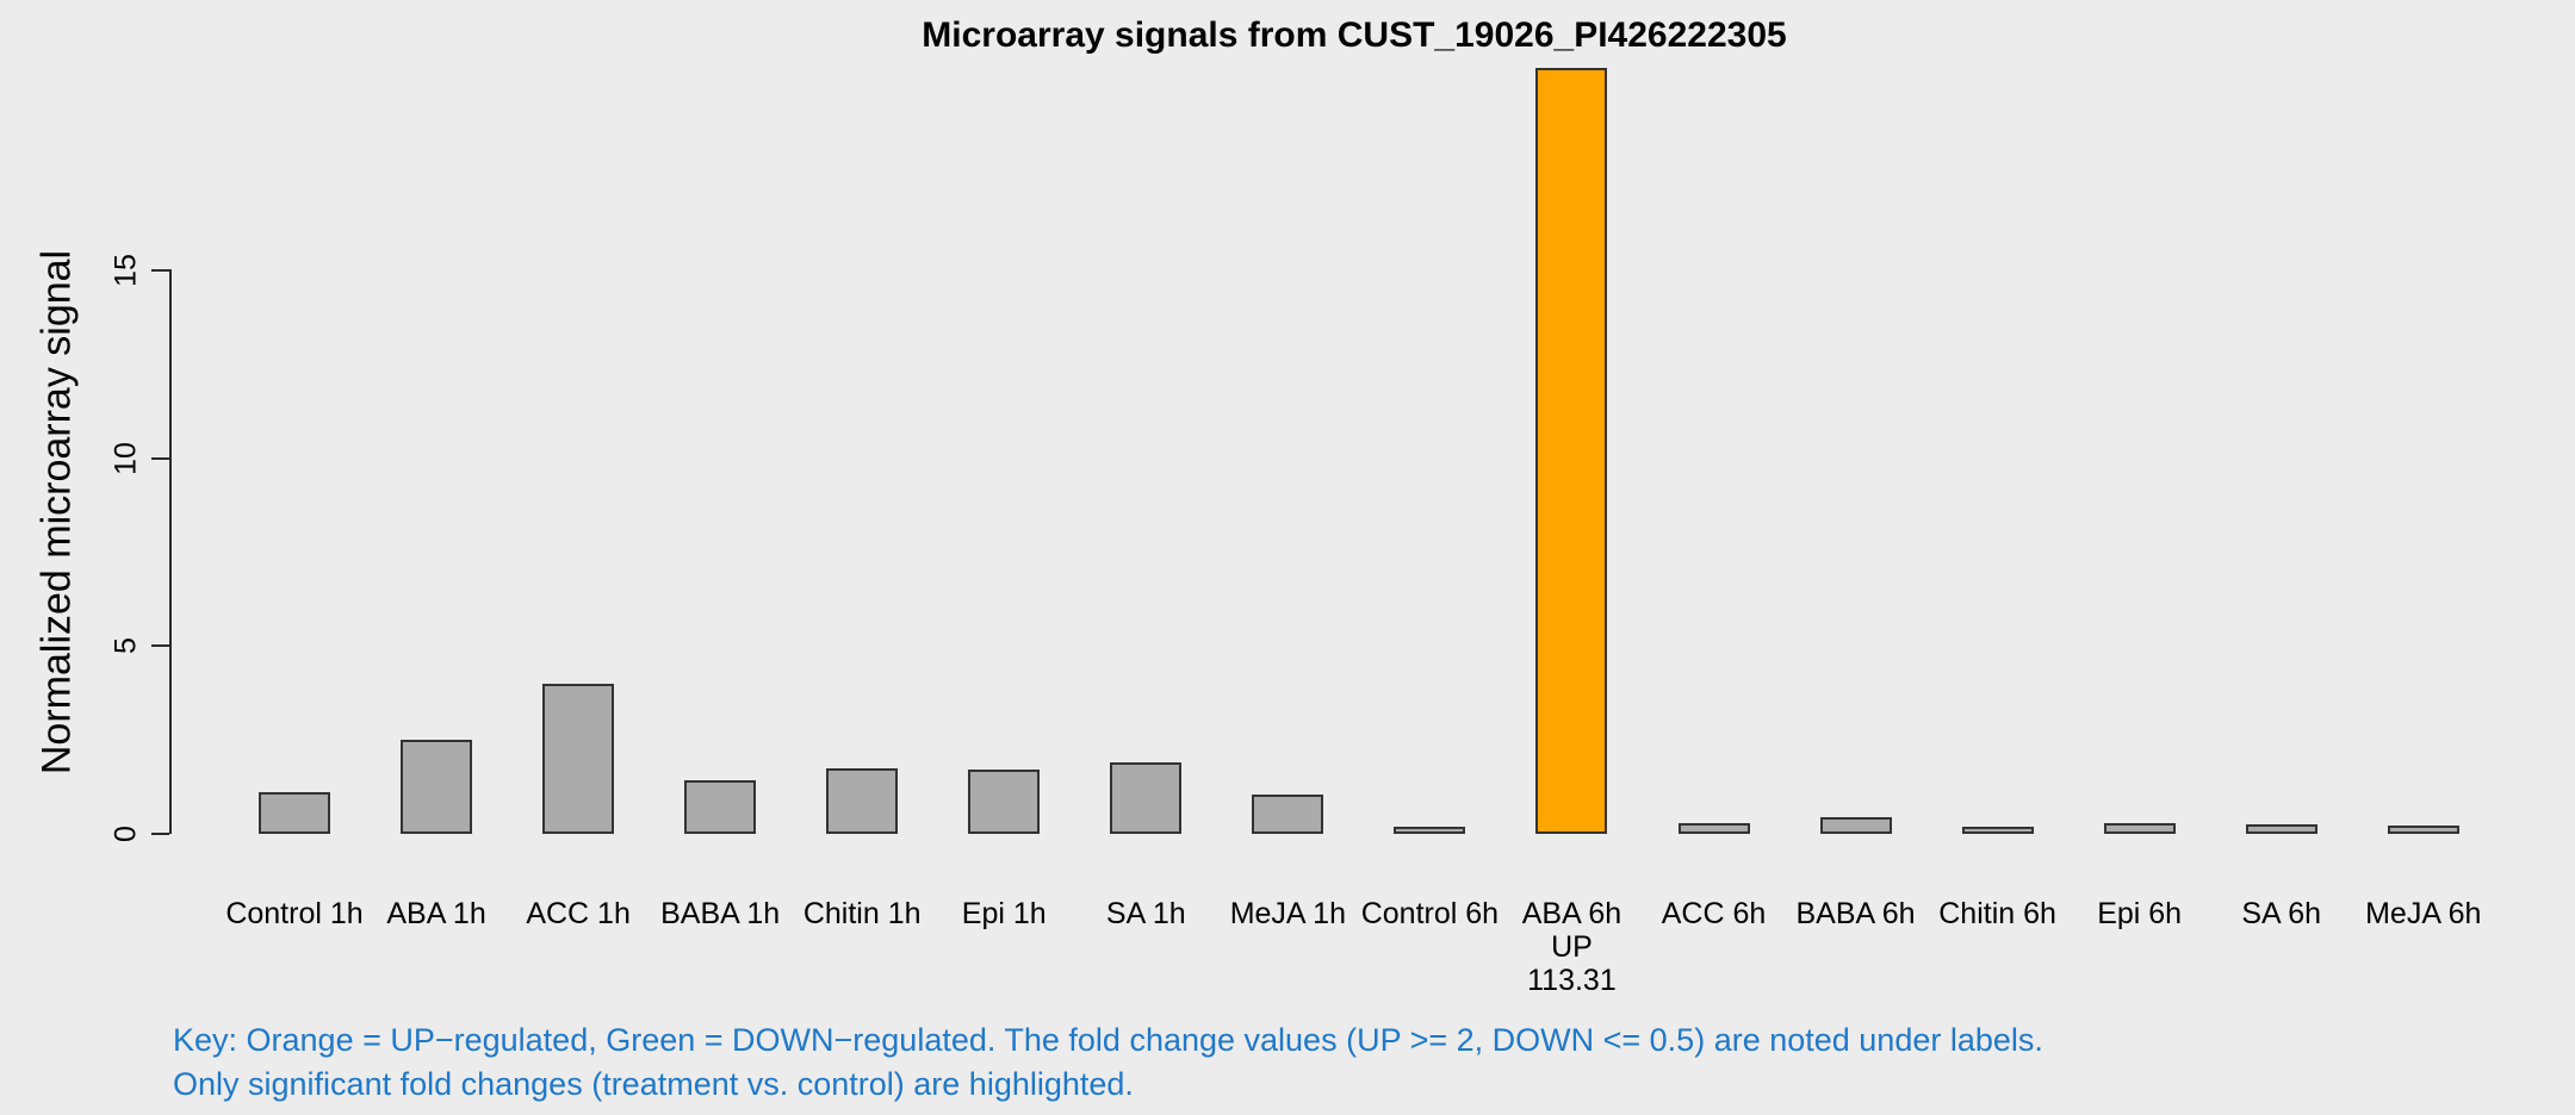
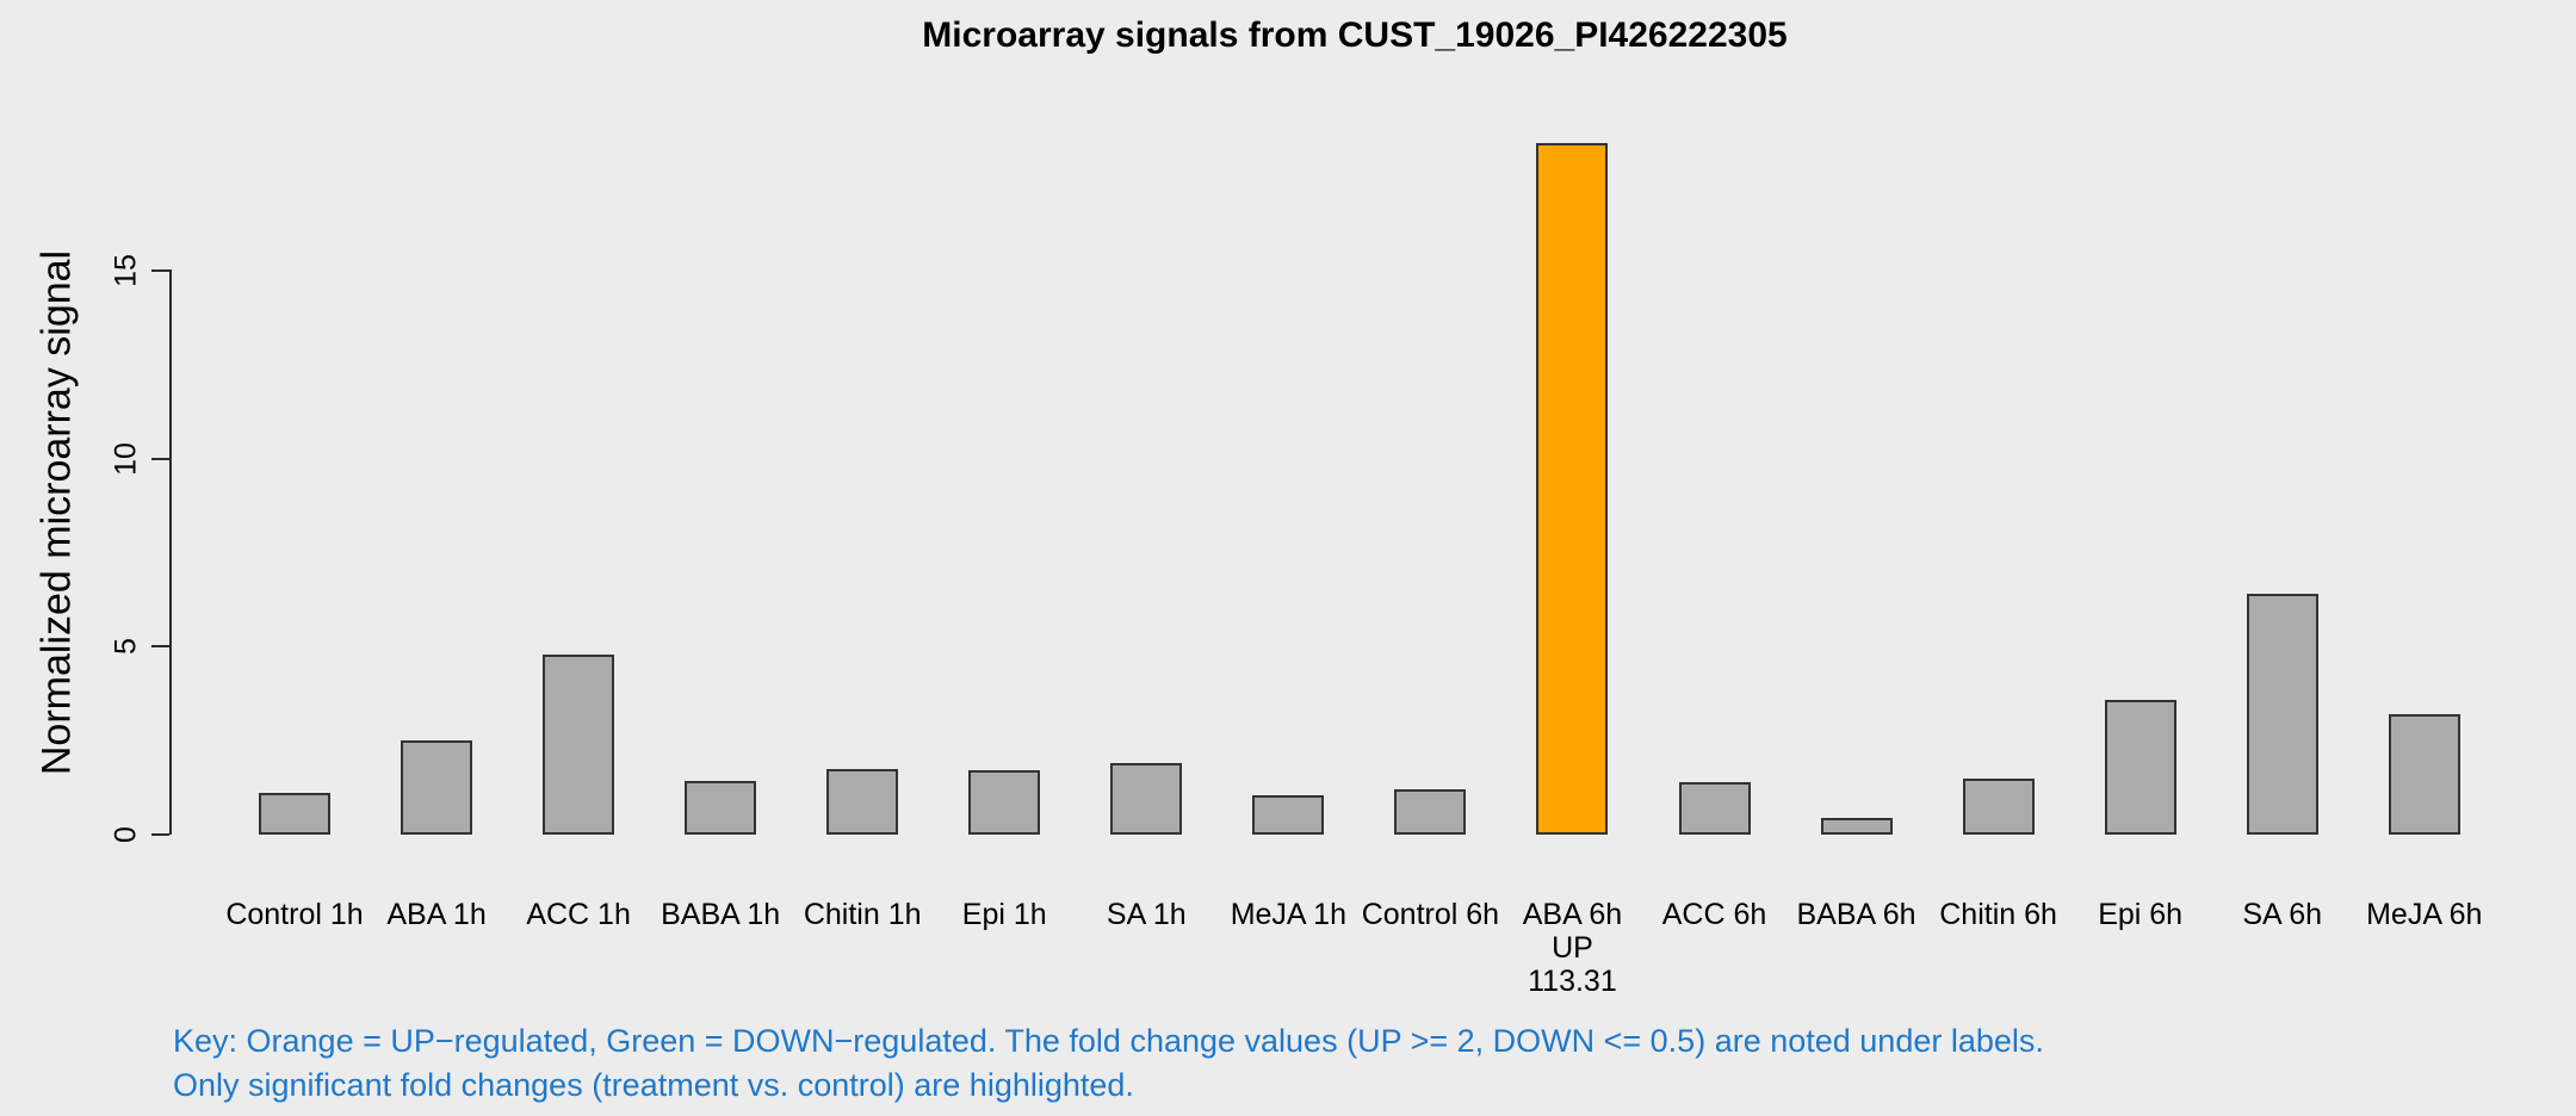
ACC 1h: 4.0 -> 4.8
Control 6h: 0.2 -> 1.2
ABA 6h: 20.4 -> 18.4
ACC 6h: 0.3 -> 1.4
Chitin 6h: 0.2 -> 1.5
Epi 6h: 0.3 -> 3.6
SA 6h: 0.2 -> 6.4
MeJA 6h: 0.2 -> 3.2
